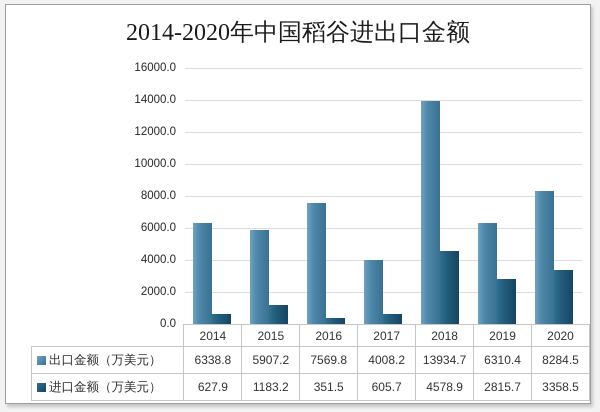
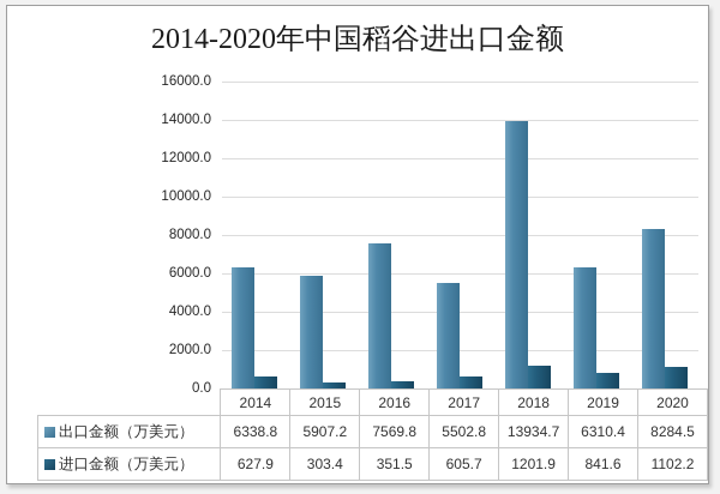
进口金额（万美元）/2015: 1183.2 -> 303.4
出口金额（万美元）/2017: 4008.2 -> 5502.8
进口金额（万美元）/2018: 4578.9 -> 1201.9
进口金额（万美元）/2019: 2815.7 -> 841.6
进口金额（万美元）/2020: 3358.5 -> 1102.2
